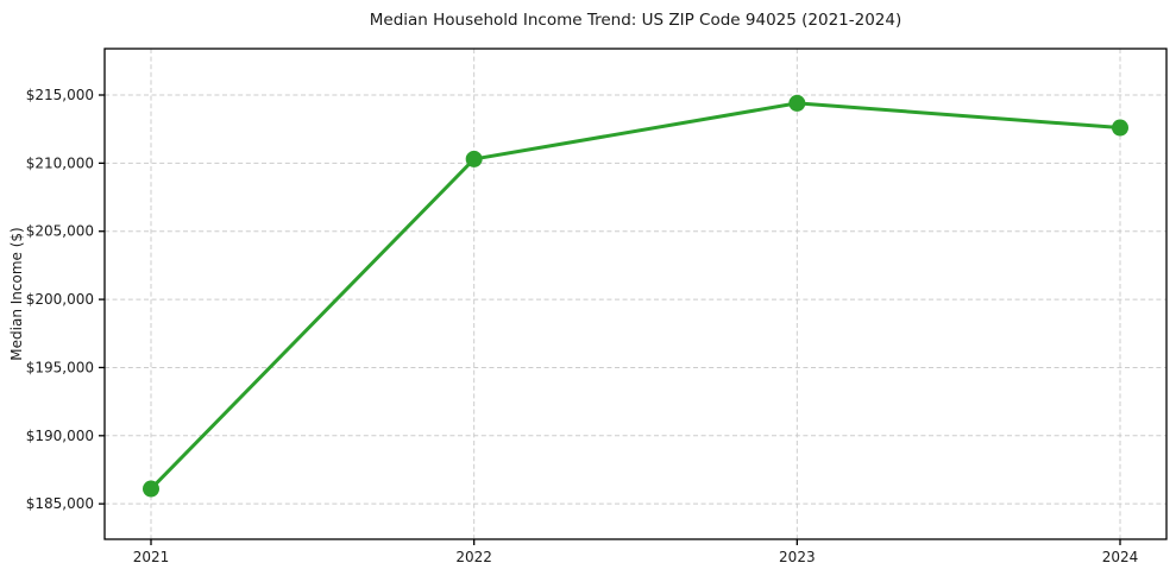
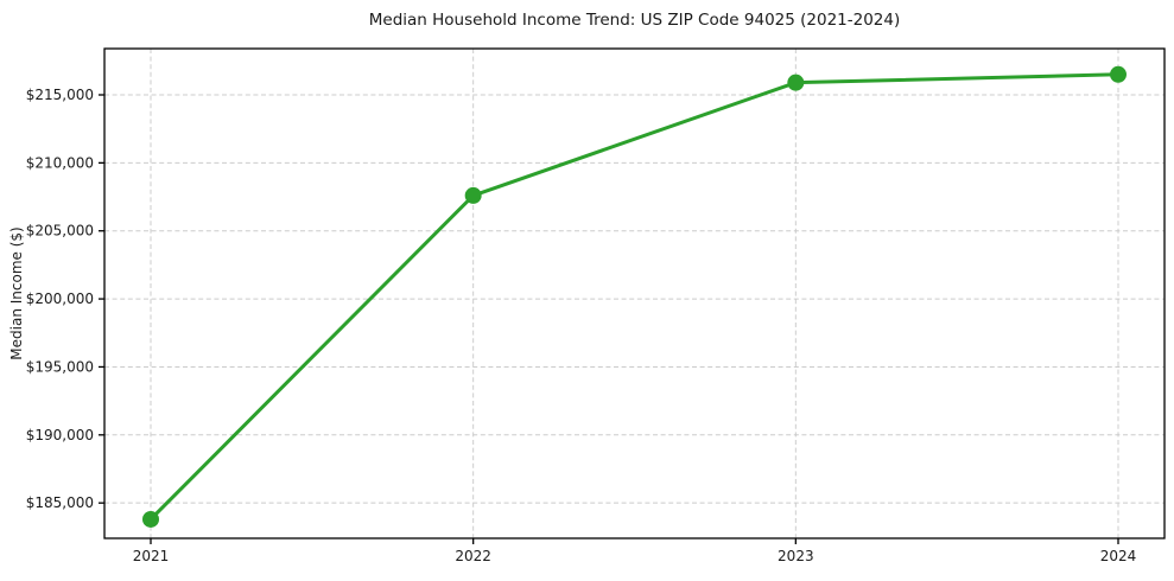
2021: $186100 -> $183800
2022: $210300 -> $207600
2023: $214400 -> $215900
2024: $212600 -> $216500
